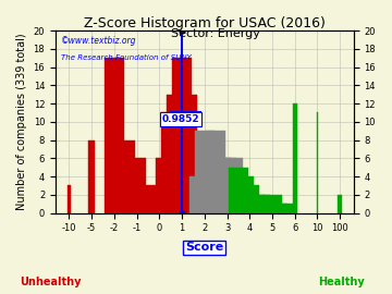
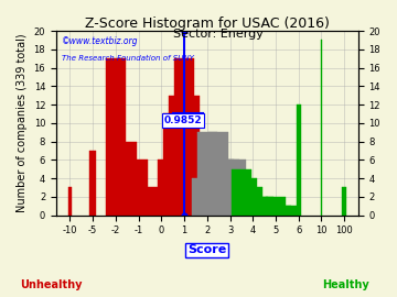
-5: 8 -> 7
10: 11 -> 19
100: 2 -> 3
